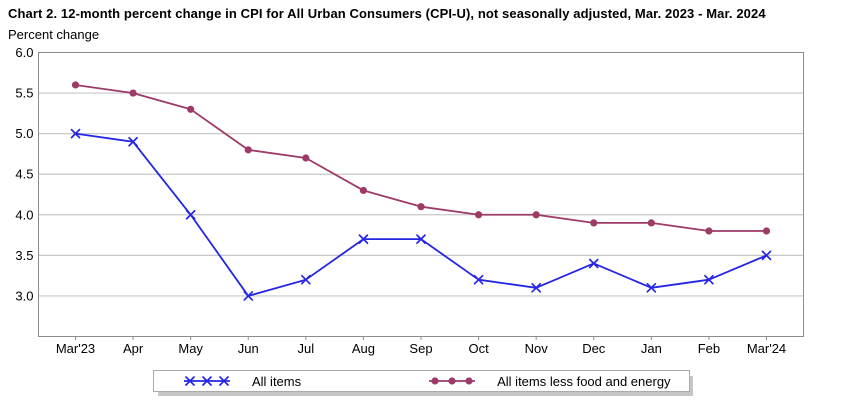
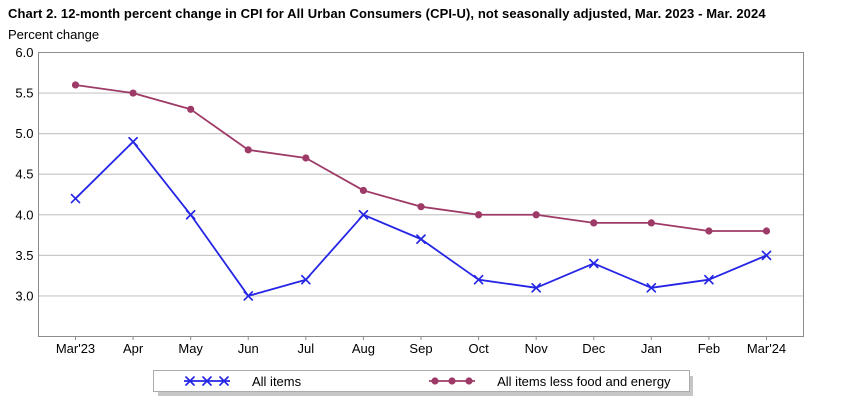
All items/Mar'23: 5.0 -> 4.2
All items/Aug: 3.7 -> 4.0
